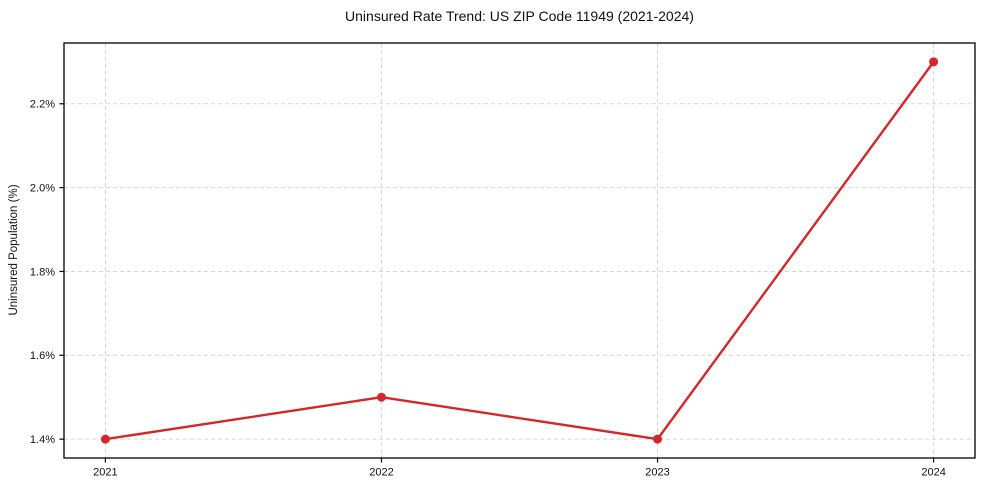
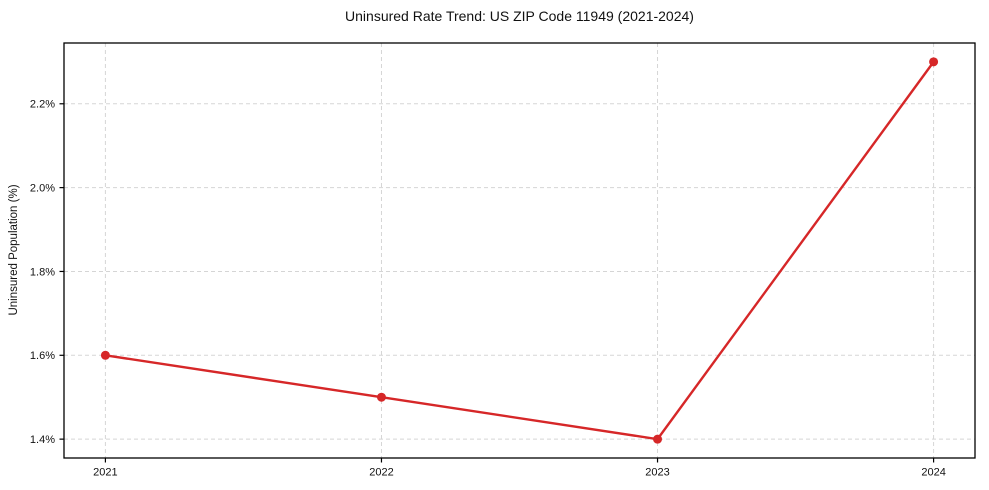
2021: 1.4% -> 1.6%
